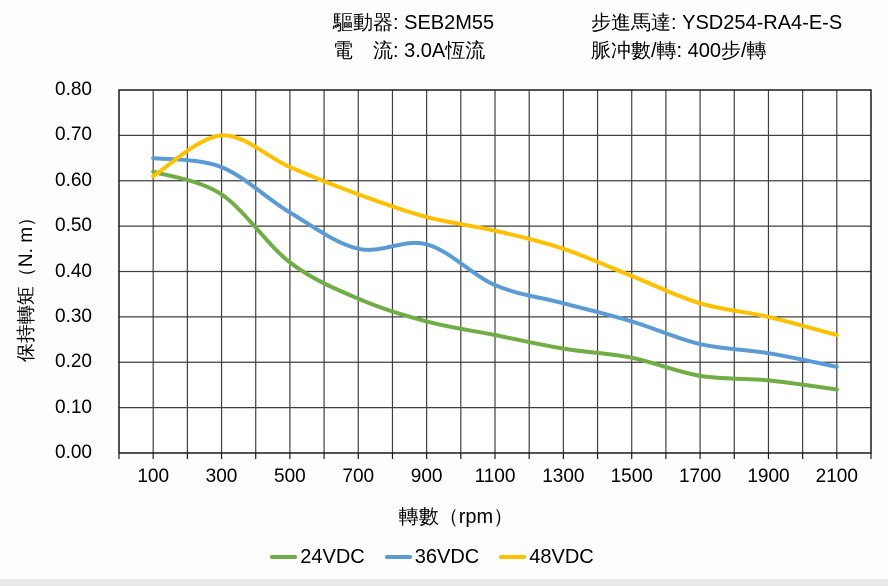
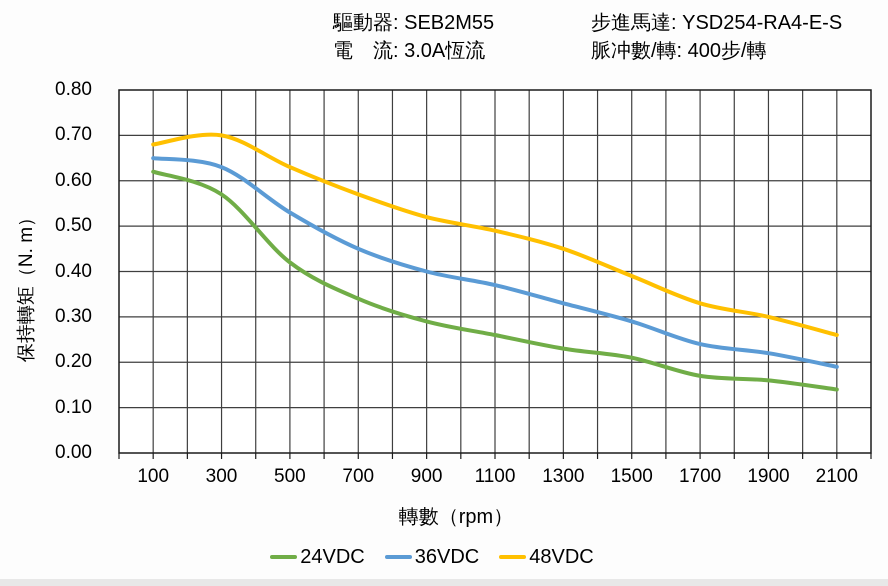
48VDC/100: 0.61 -> 0.68
36VDC/900: 0.46 -> 0.40
